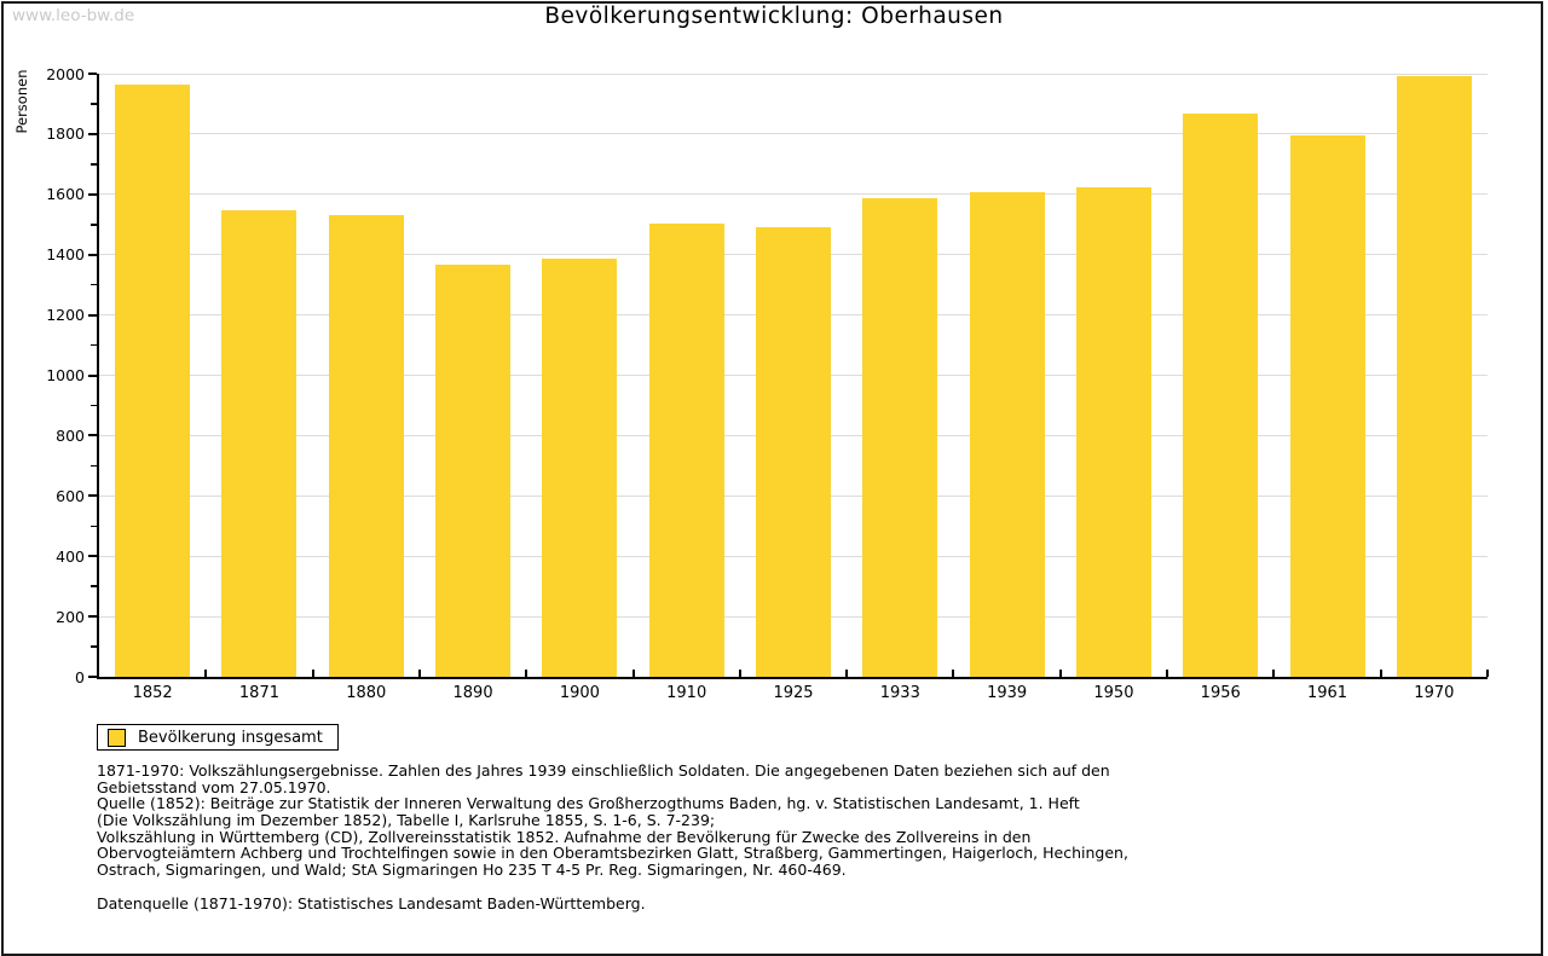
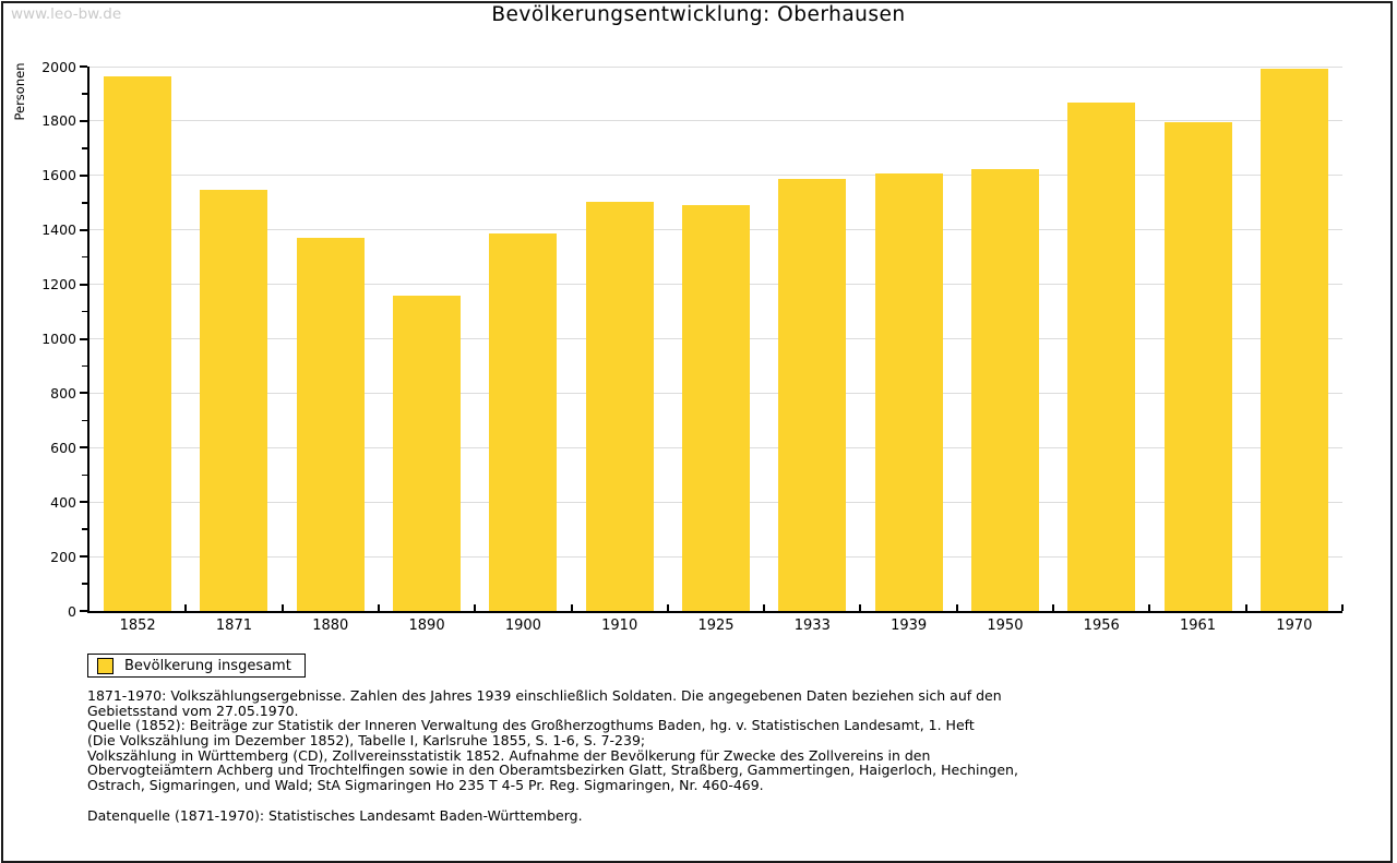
1880: 1530 -> 1370
1890: 1370 -> 1160
